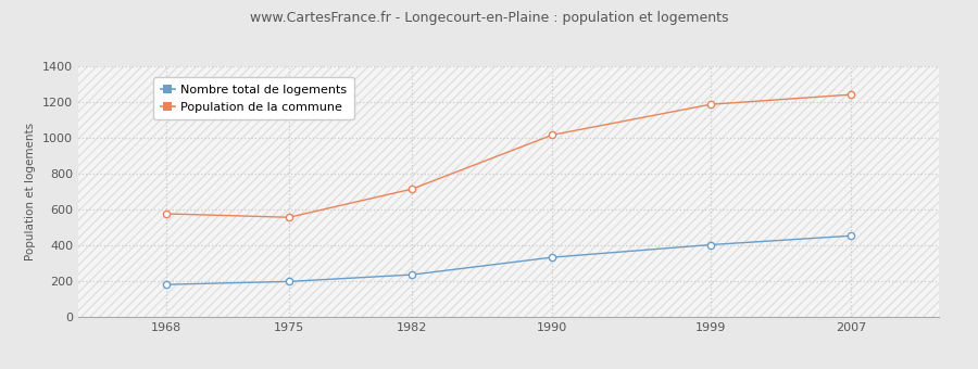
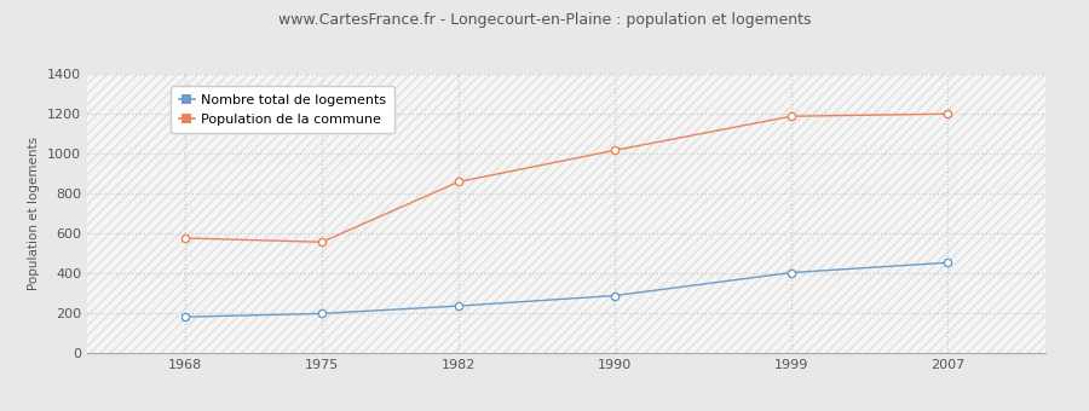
Population de la commune/1982: 720 -> 860
Nombre total de logements/1990: 340 -> 290
Population de la commune/2007: 1240 -> 1200
